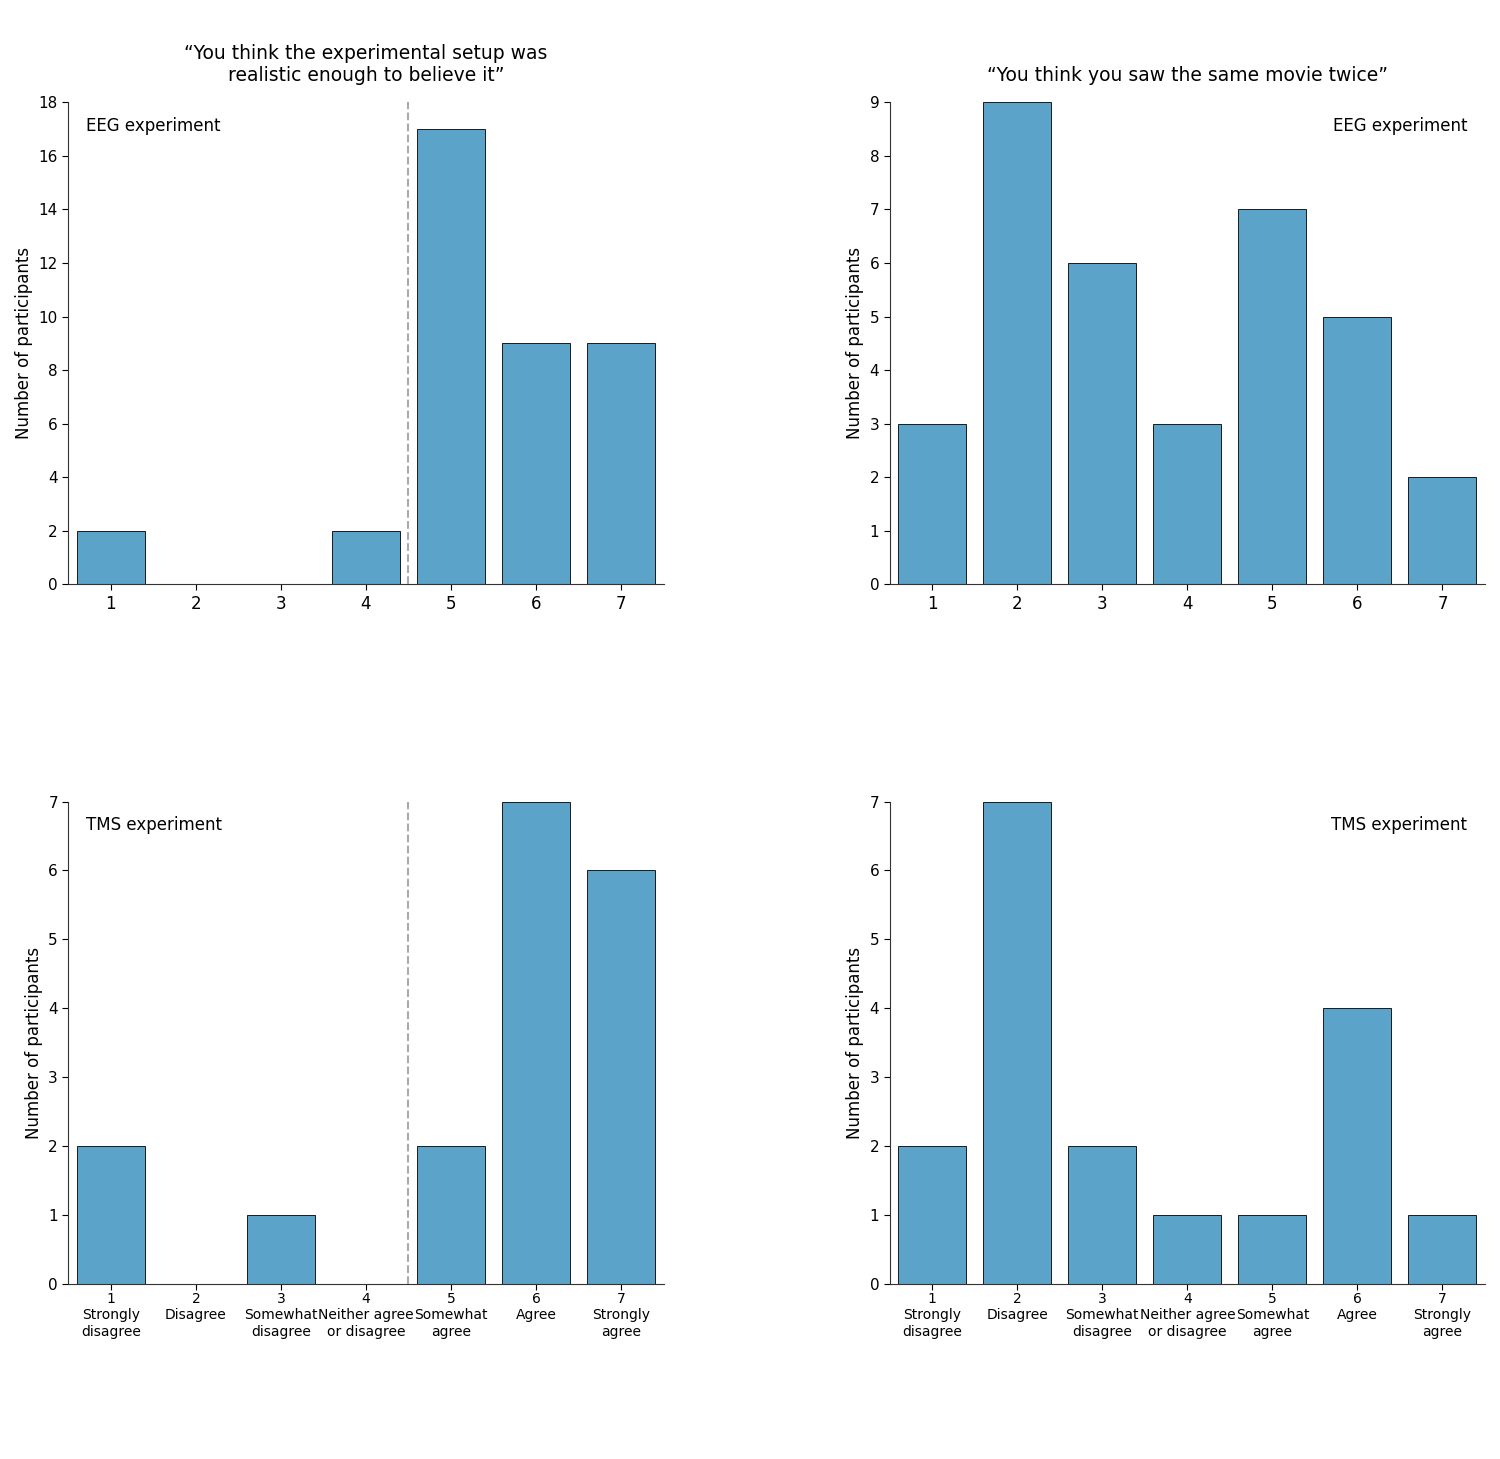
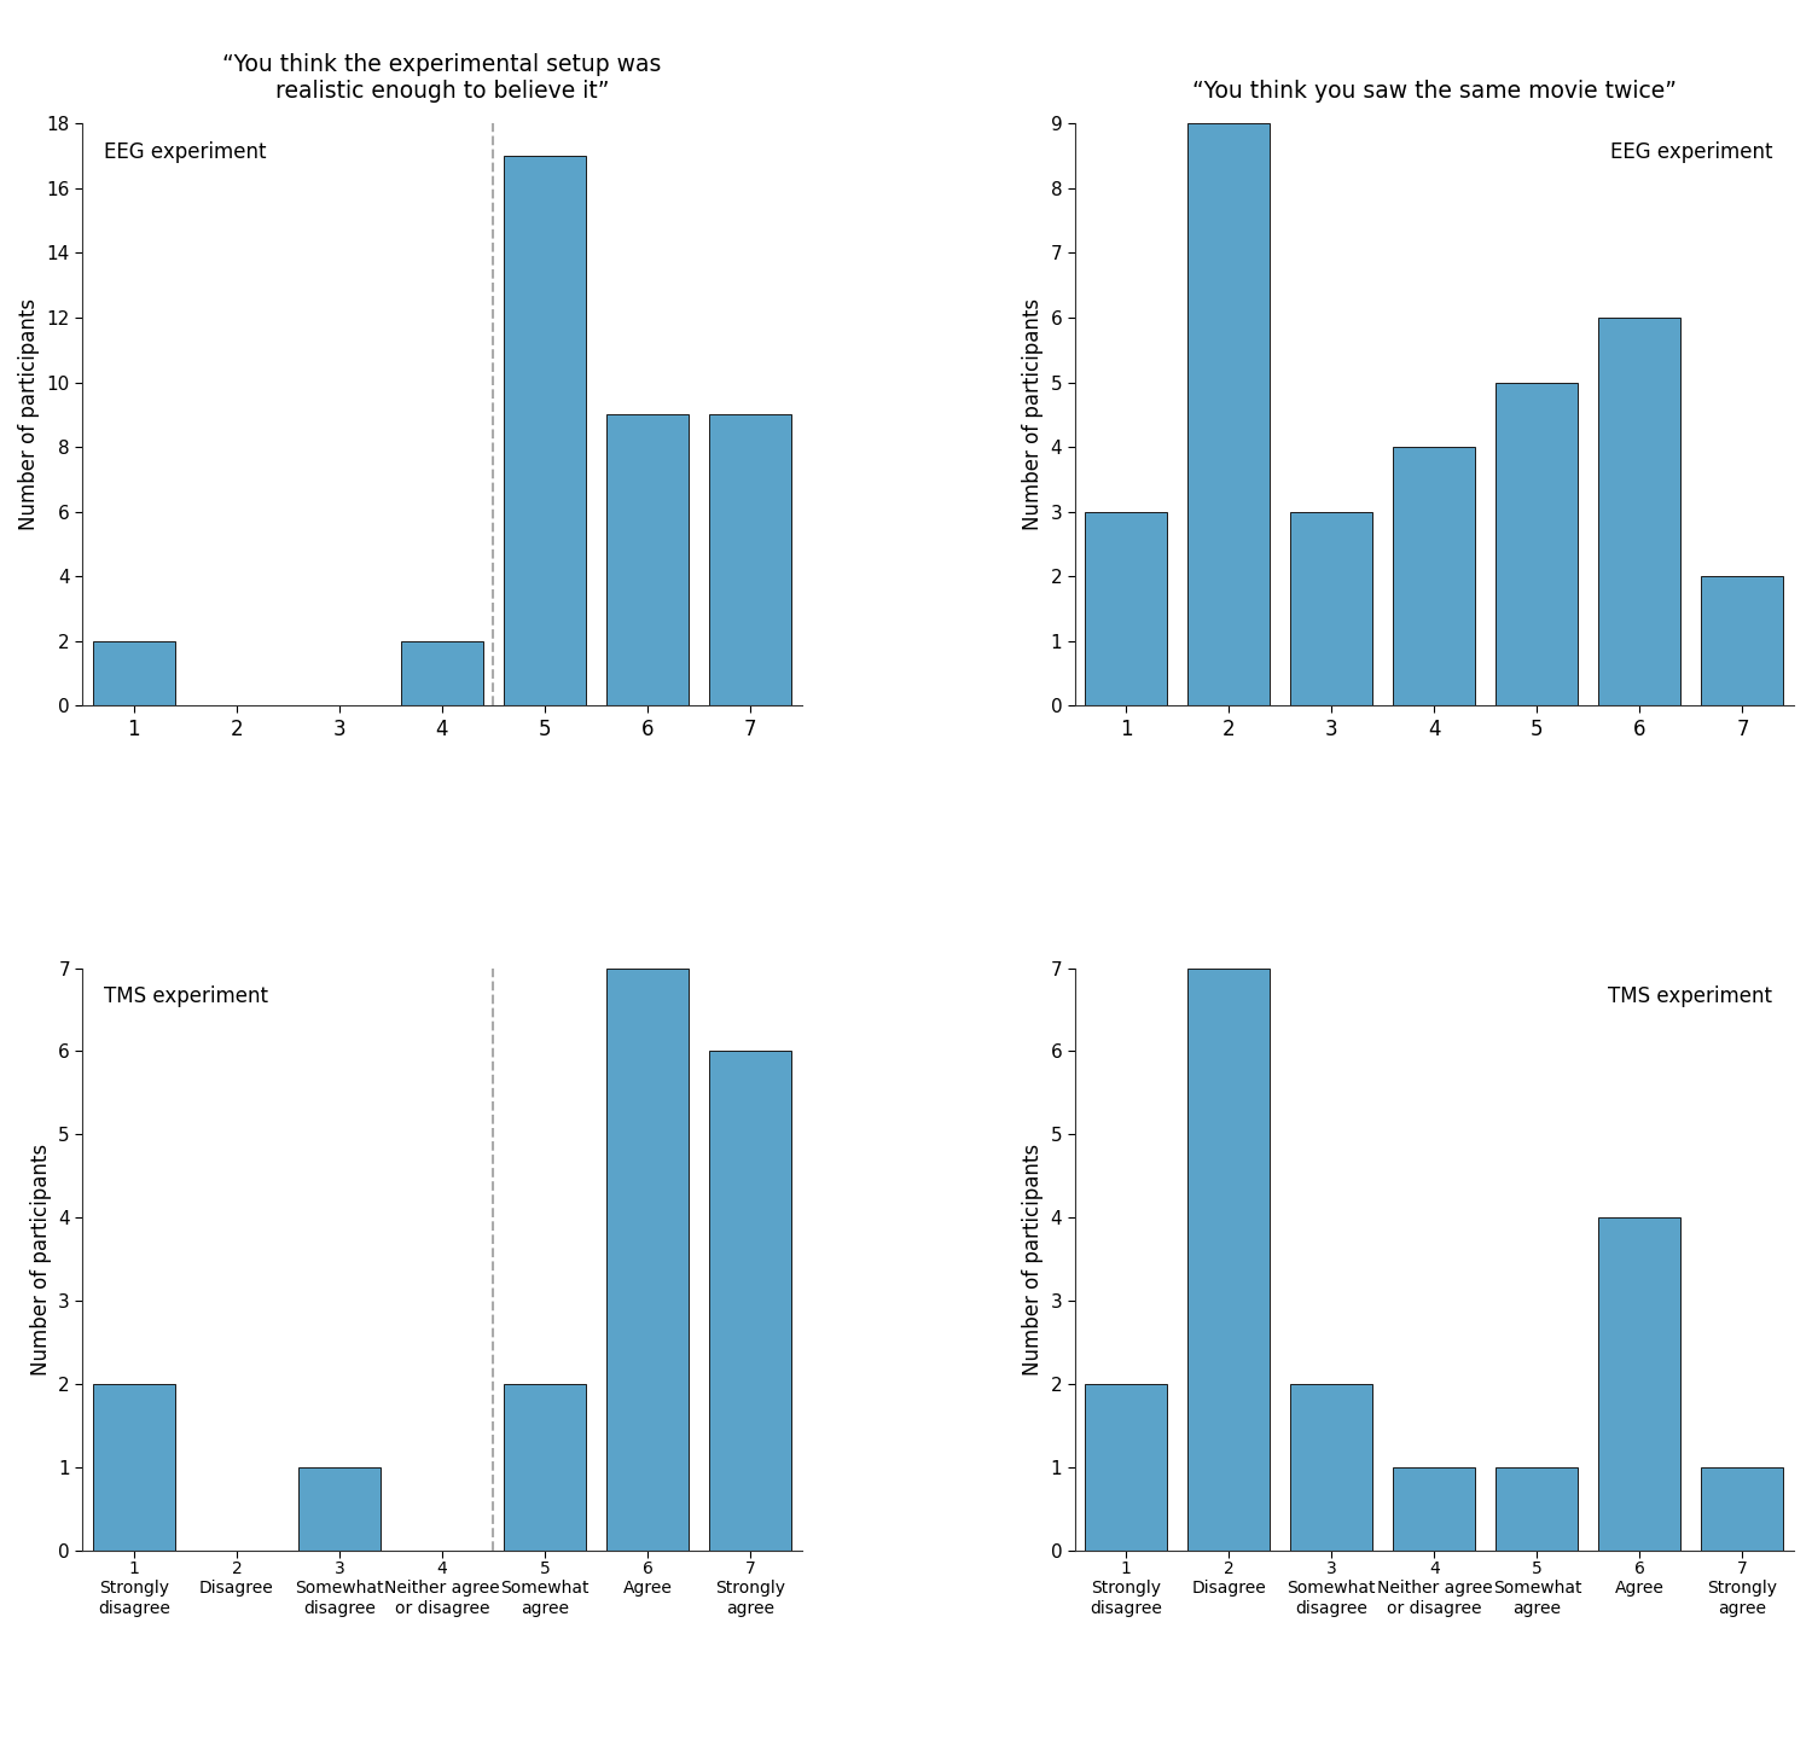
“You think you saw the same movie twice”/3: 6 -> 3
“You think you saw the same movie twice”/4: 3 -> 4
“You think you saw the same movie twice”/5: 7 -> 5
“You think you saw the same movie twice”/6: 5 -> 6
